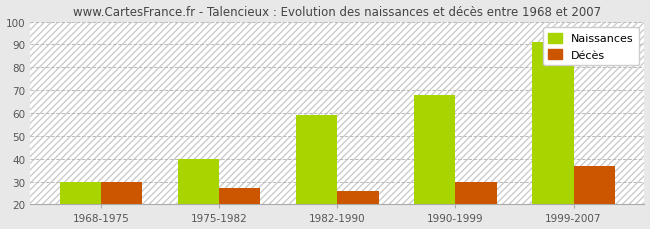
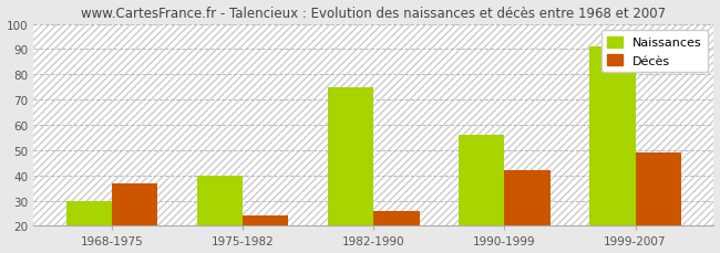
Décès/1968-1975: 30 -> 37
Décès/1975-1982: 27 -> 24
Naissances/1982-1990: 59 -> 75
Naissances/1990-1999: 68 -> 56
Décès/1990-1999: 30 -> 42
Décès/1999-2007: 37 -> 49
